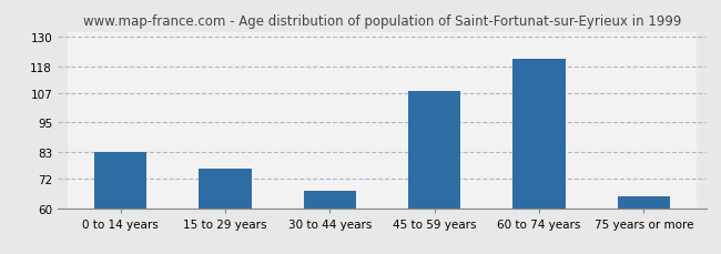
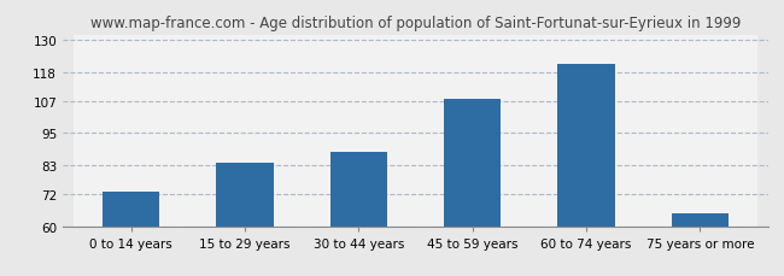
0 to 14 years: 83 -> 73
15 to 29 years: 76 -> 84
30 to 44 years: 67 -> 88
